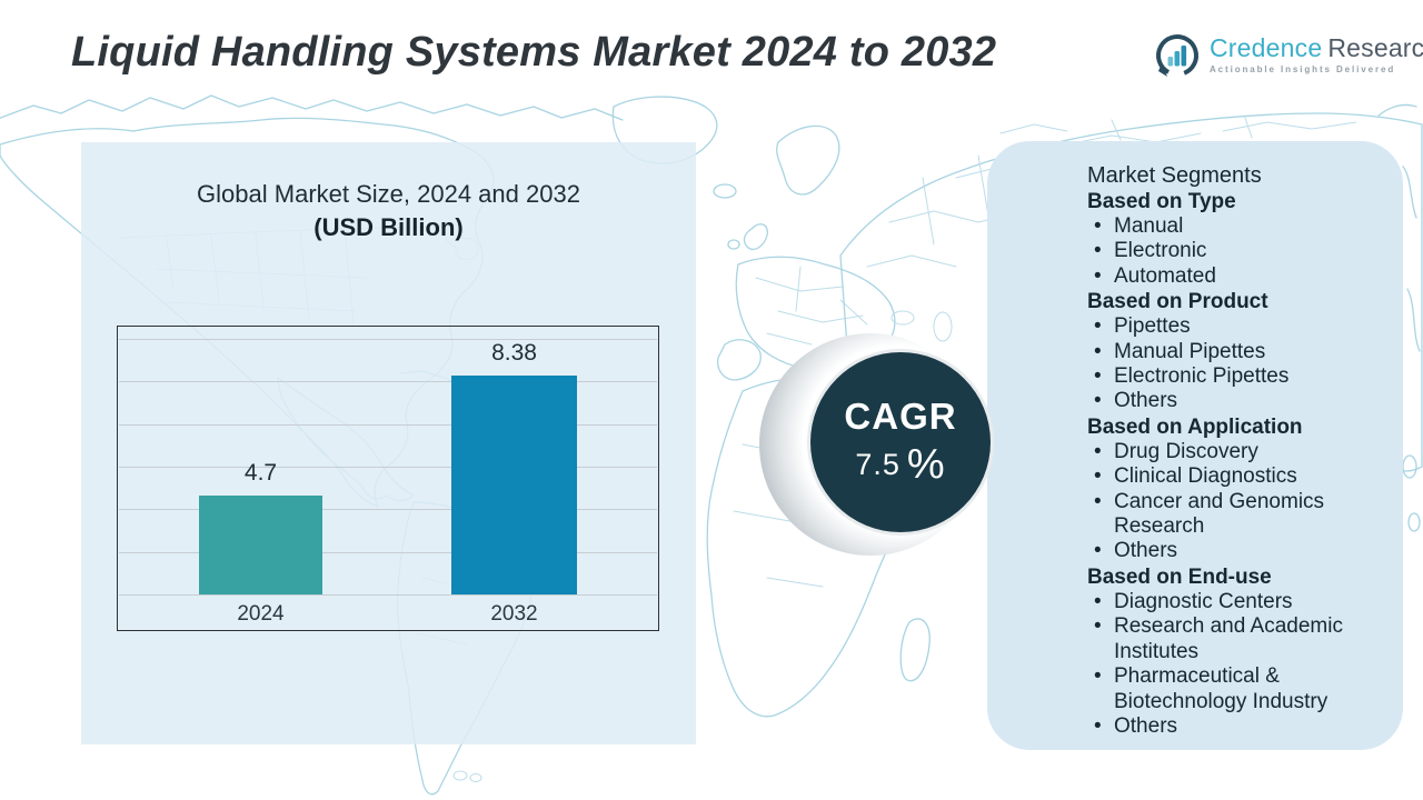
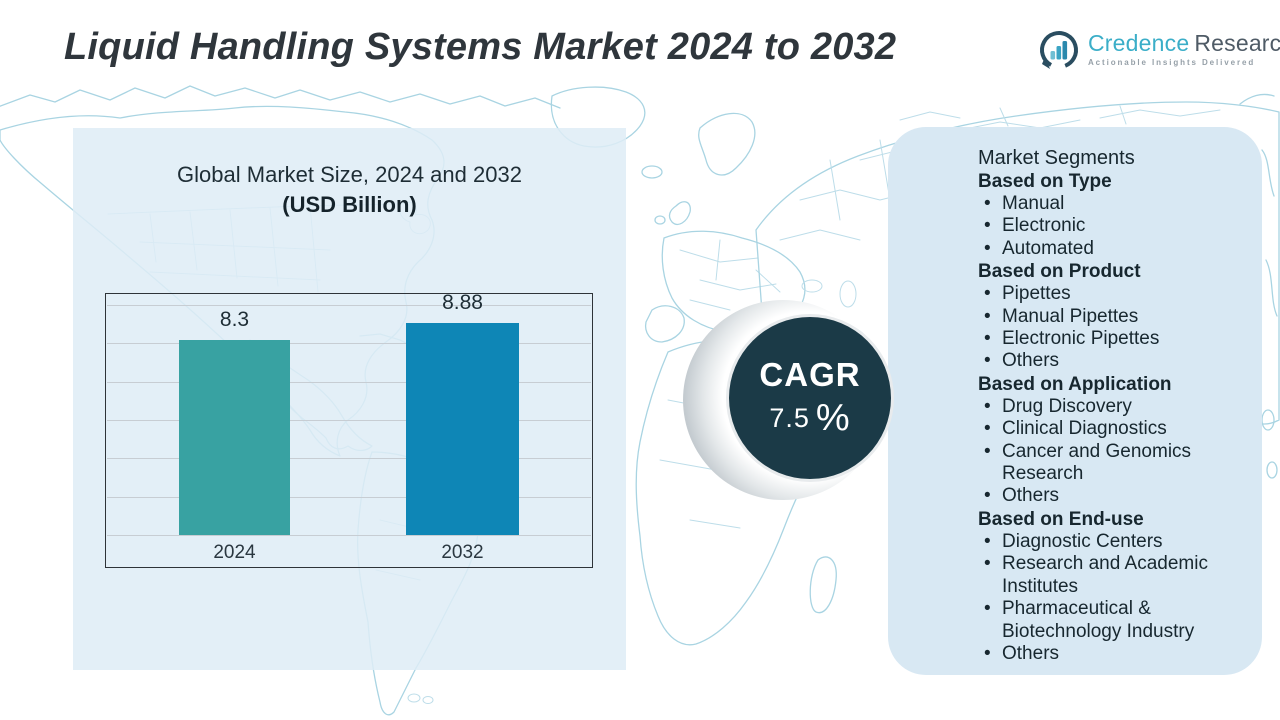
2024: 4.7 -> 8.3
2032: 8.38 -> 8.88
